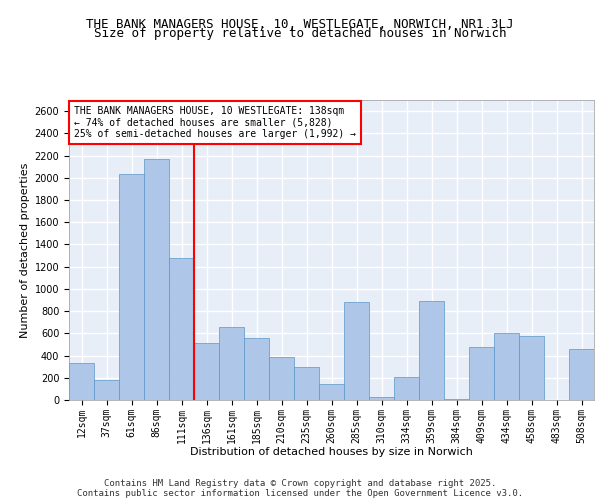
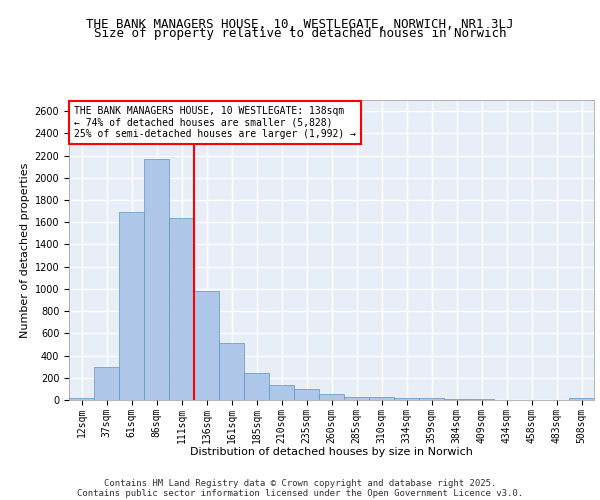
12sqm: 330 -> 20
37sqm: 180 -> 300
61sqm: 2030 -> 1690
111sqm: 1280 -> 1640
136sqm: 510 -> 980
161sqm: 660 -> 510
185sqm: 560 -> 240
210sqm: 390 -> 140
235sqm: 300 -> 100
260sqm: 140 -> 50
285sqm: 880 -> 30
334sqm: 210 -> 20
359sqm: 890 -> 20
409sqm: 480 -> 0
434sqm: 600 -> 0
458sqm: 580 -> 0
508sqm: 460 -> 20
